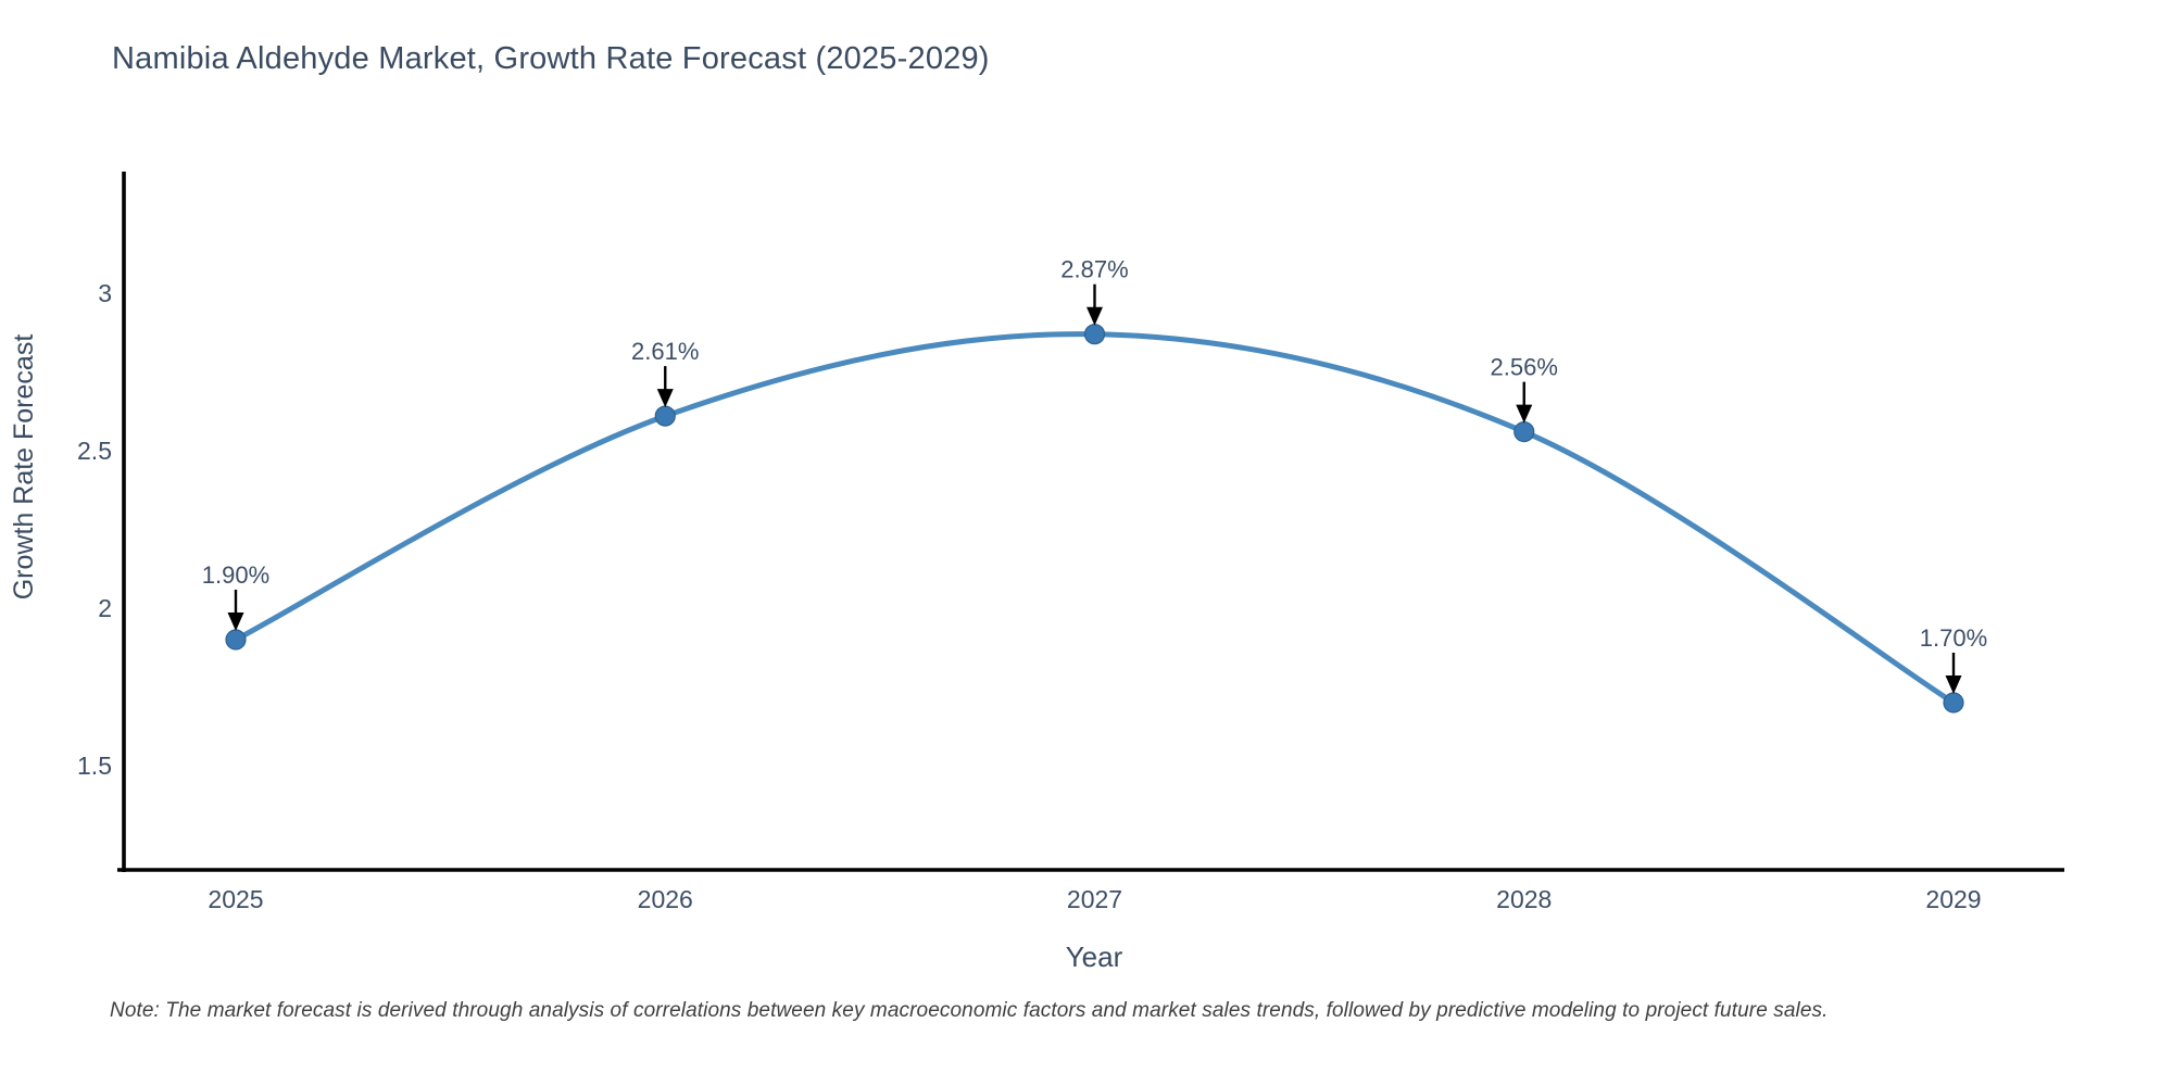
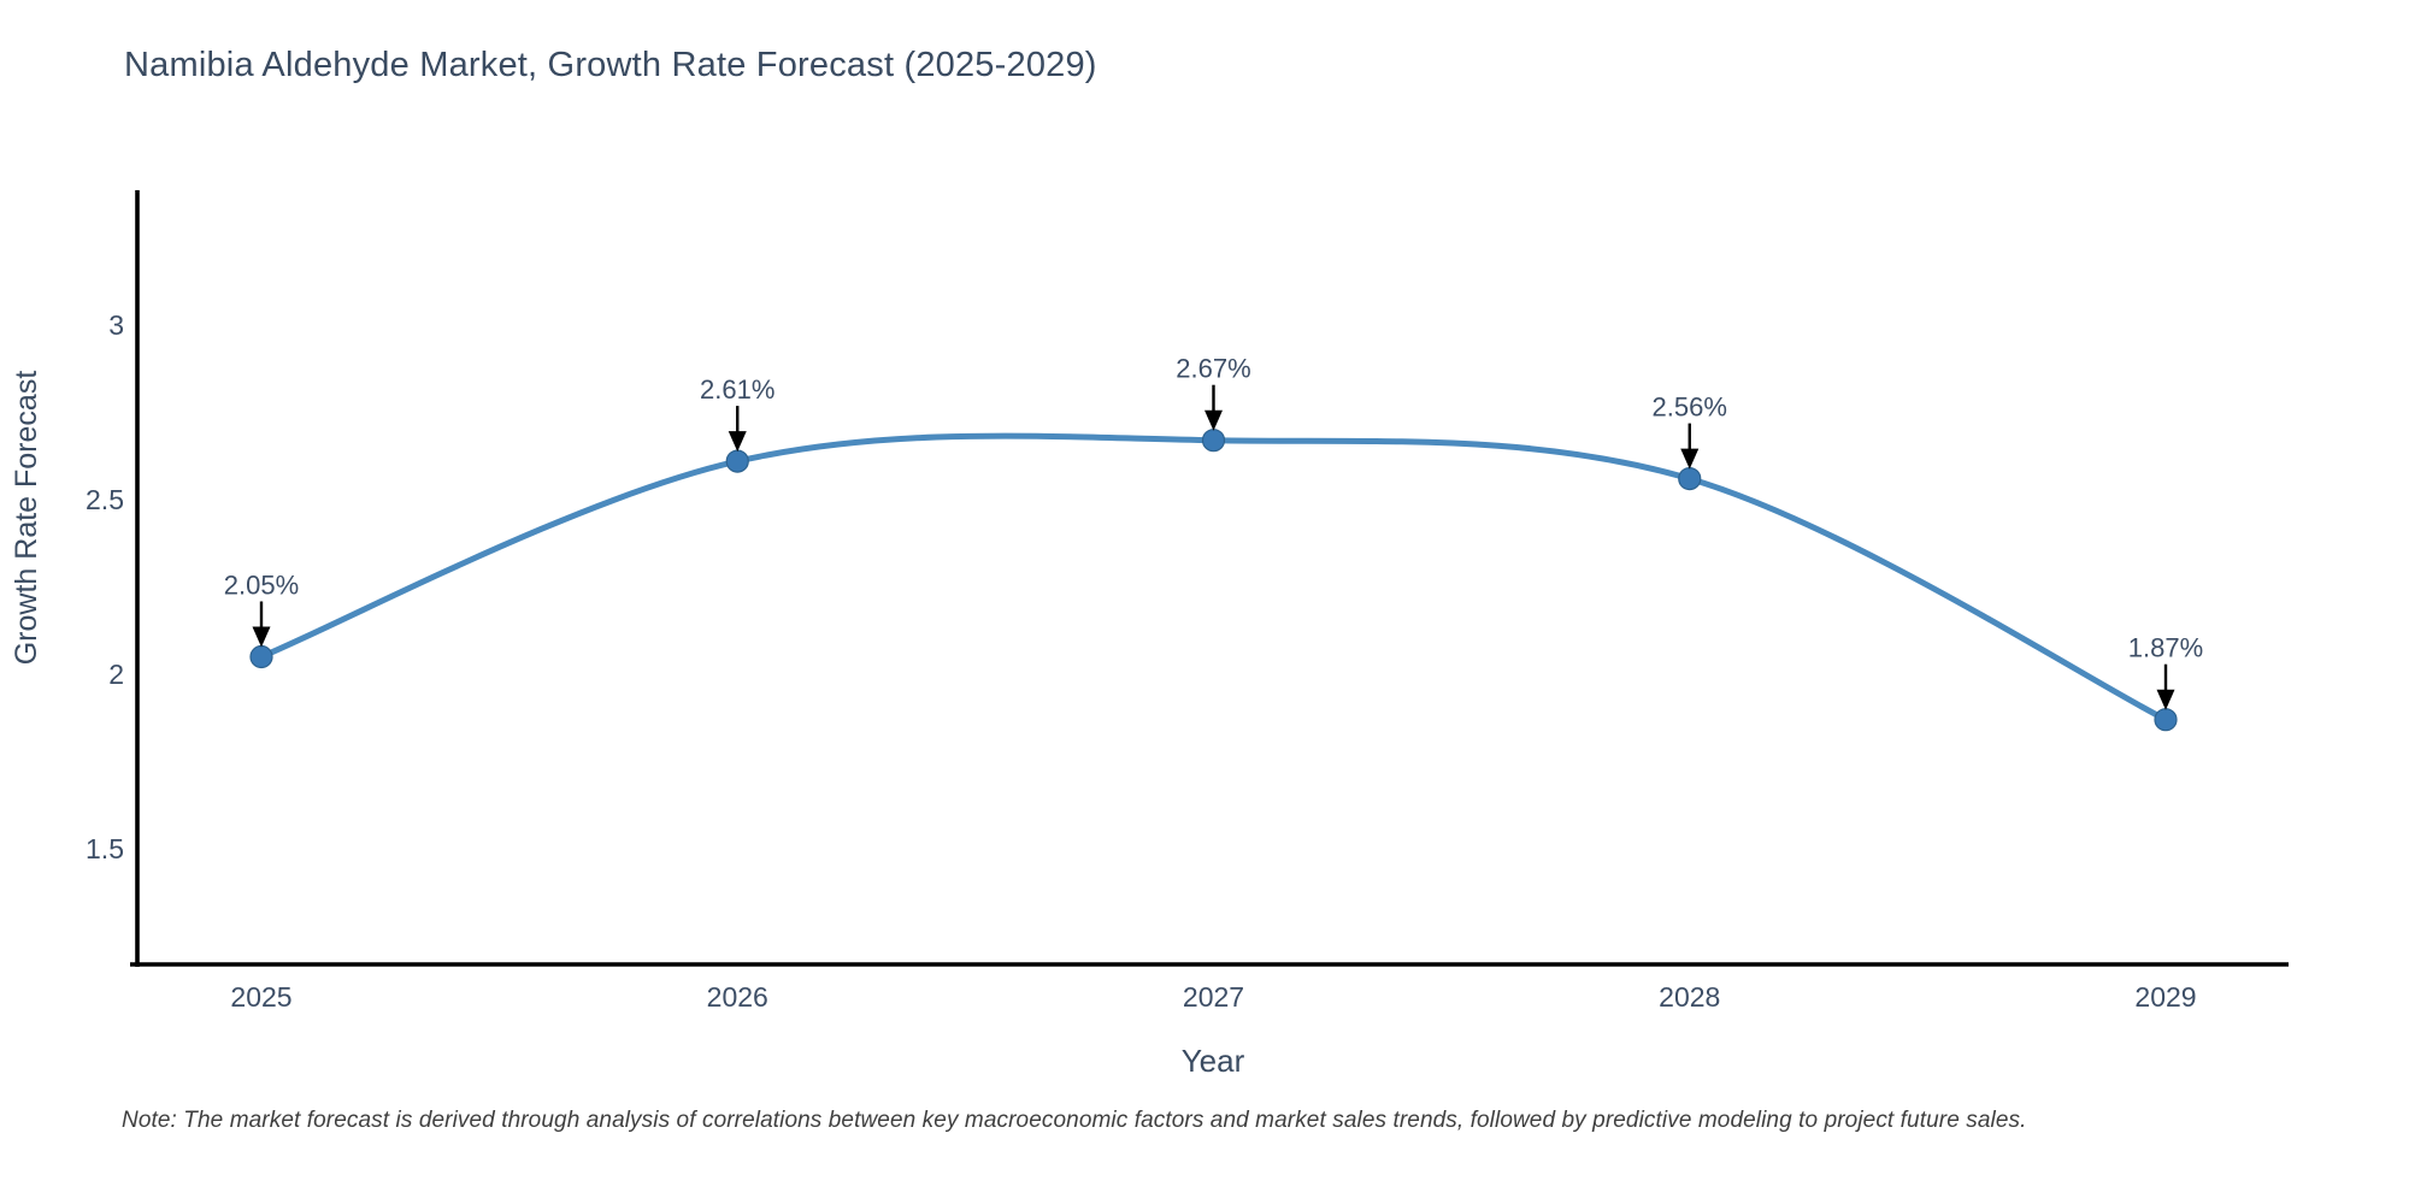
2025: 1.90% -> 2.05%
2027: 2.87% -> 2.67%
2029: 1.70% -> 1.87%
